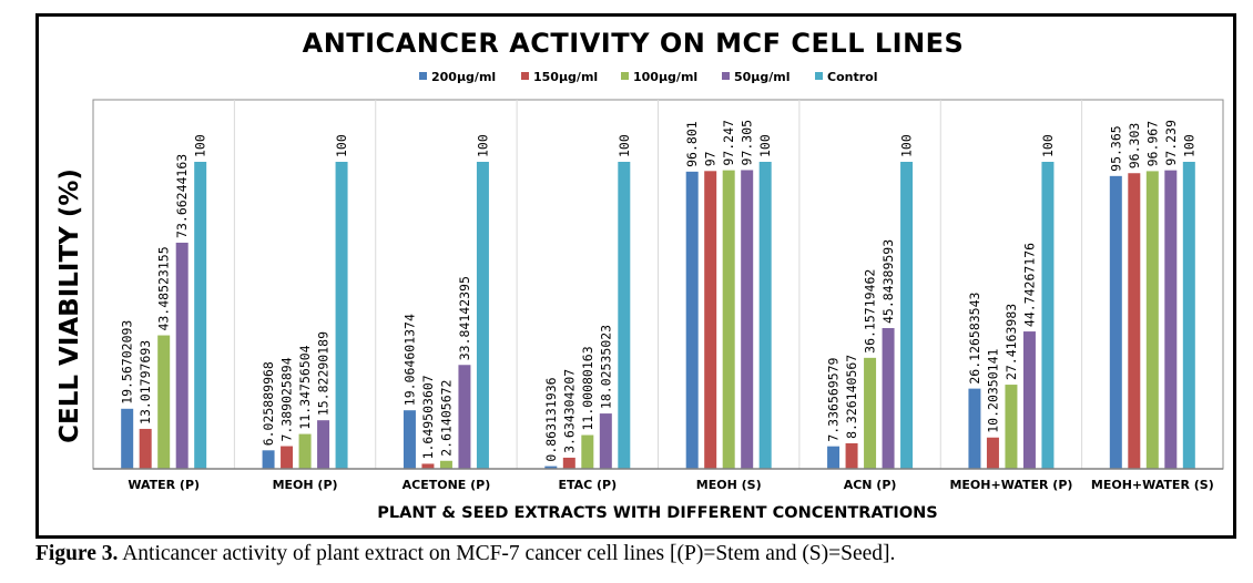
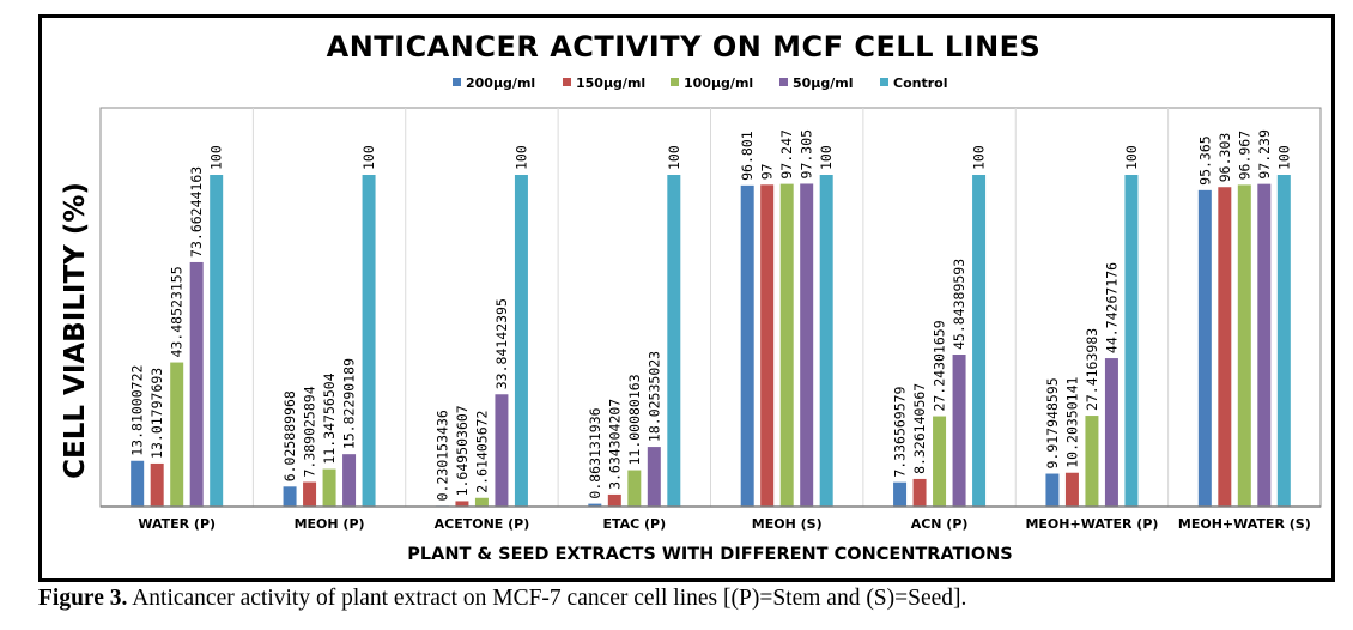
200µg/ml/WATER (P): 19.56702093 -> 13.81000722
200µg/ml/ACETONE (P): 19.064601374 -> 0.230153436
100µg/ml/ACN (P): 36.15719462 -> 27.24301659
200µg/ml/MEOH+WATER (P): 26.126583543 -> 9.917948595
